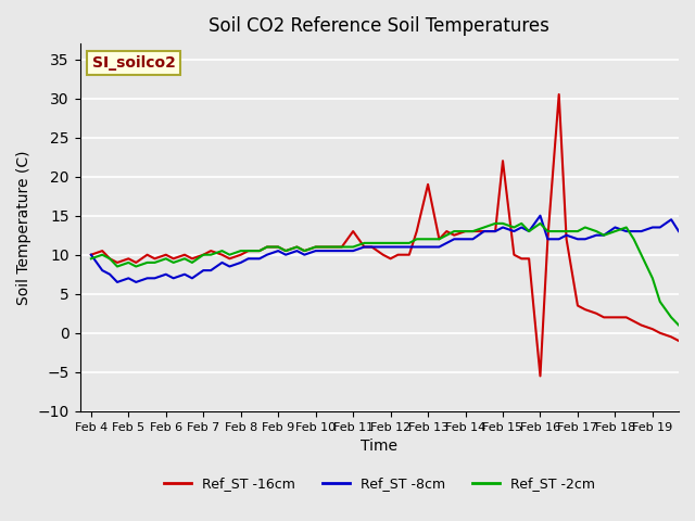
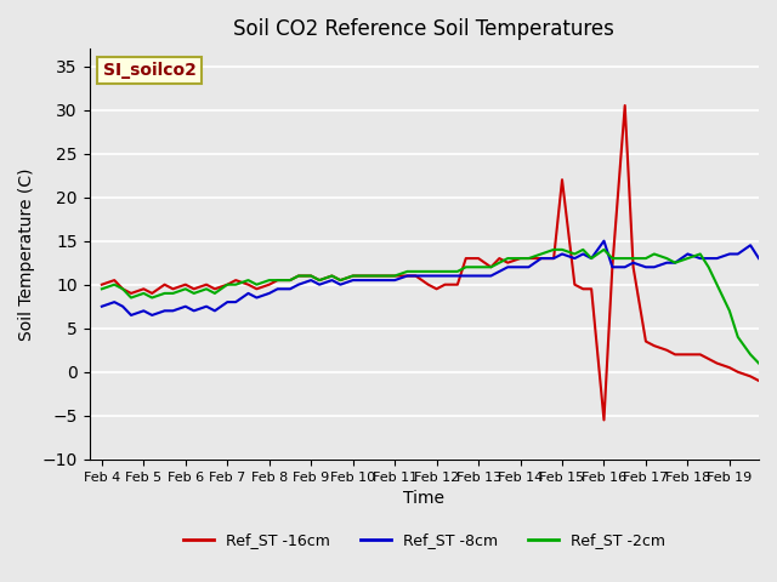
Ref_ST -8cm/Feb 4: 10.0 -> 7.5
Ref_ST -16cm/Feb 11: 13.0 -> 11.0
Ref_ST -16cm/Feb 13: 19.0 -> 13.0
